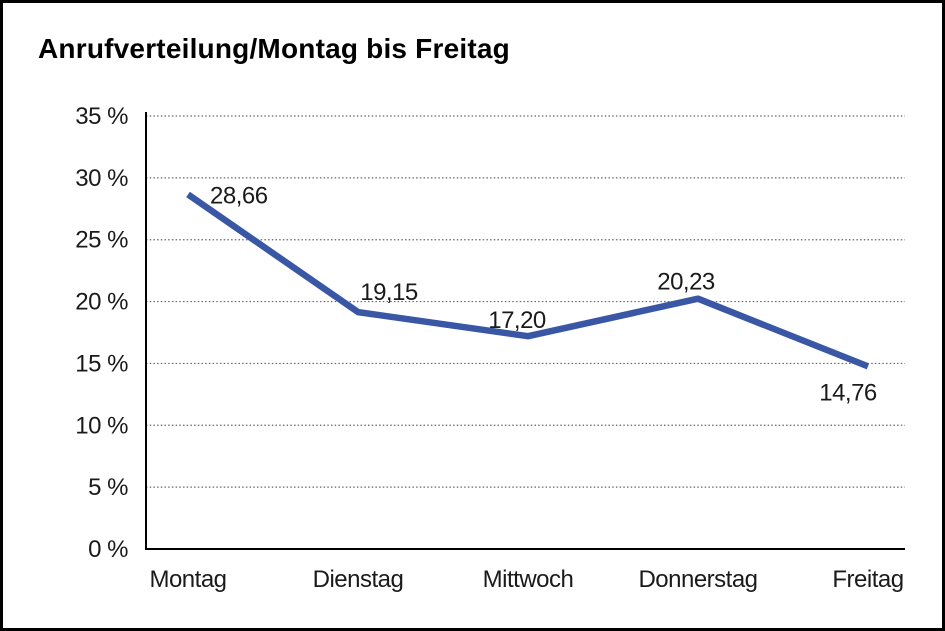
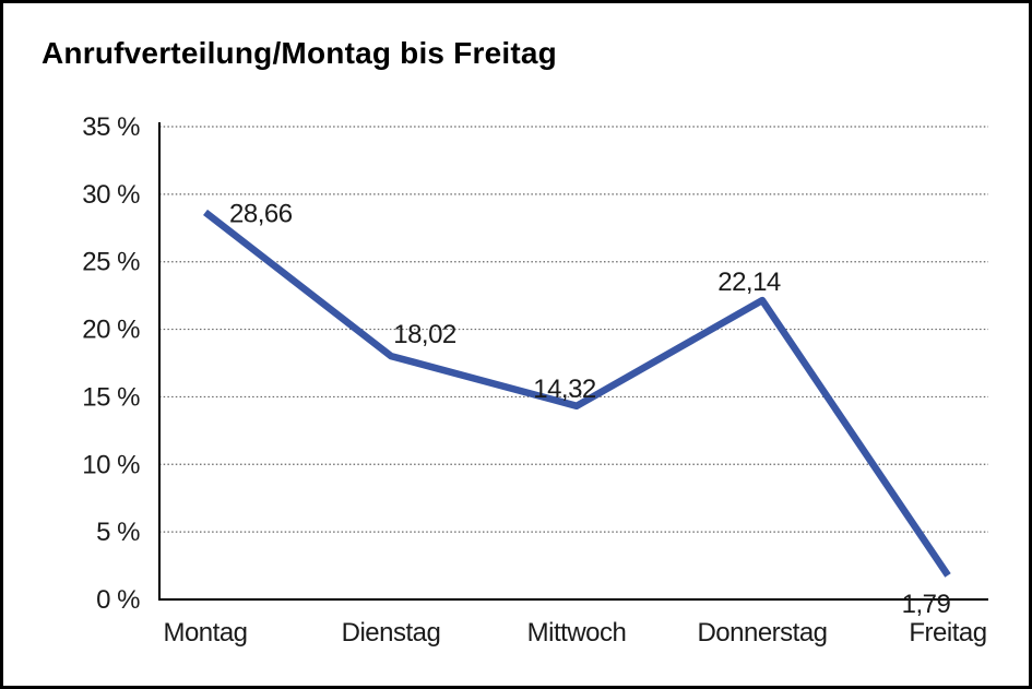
Dienstag: 19,15 -> 18,02
Mittwoch: 17,20 -> 14,32
Donnerstag: 20,23 -> 22,14
Freitag: 14,76 -> 1,79
